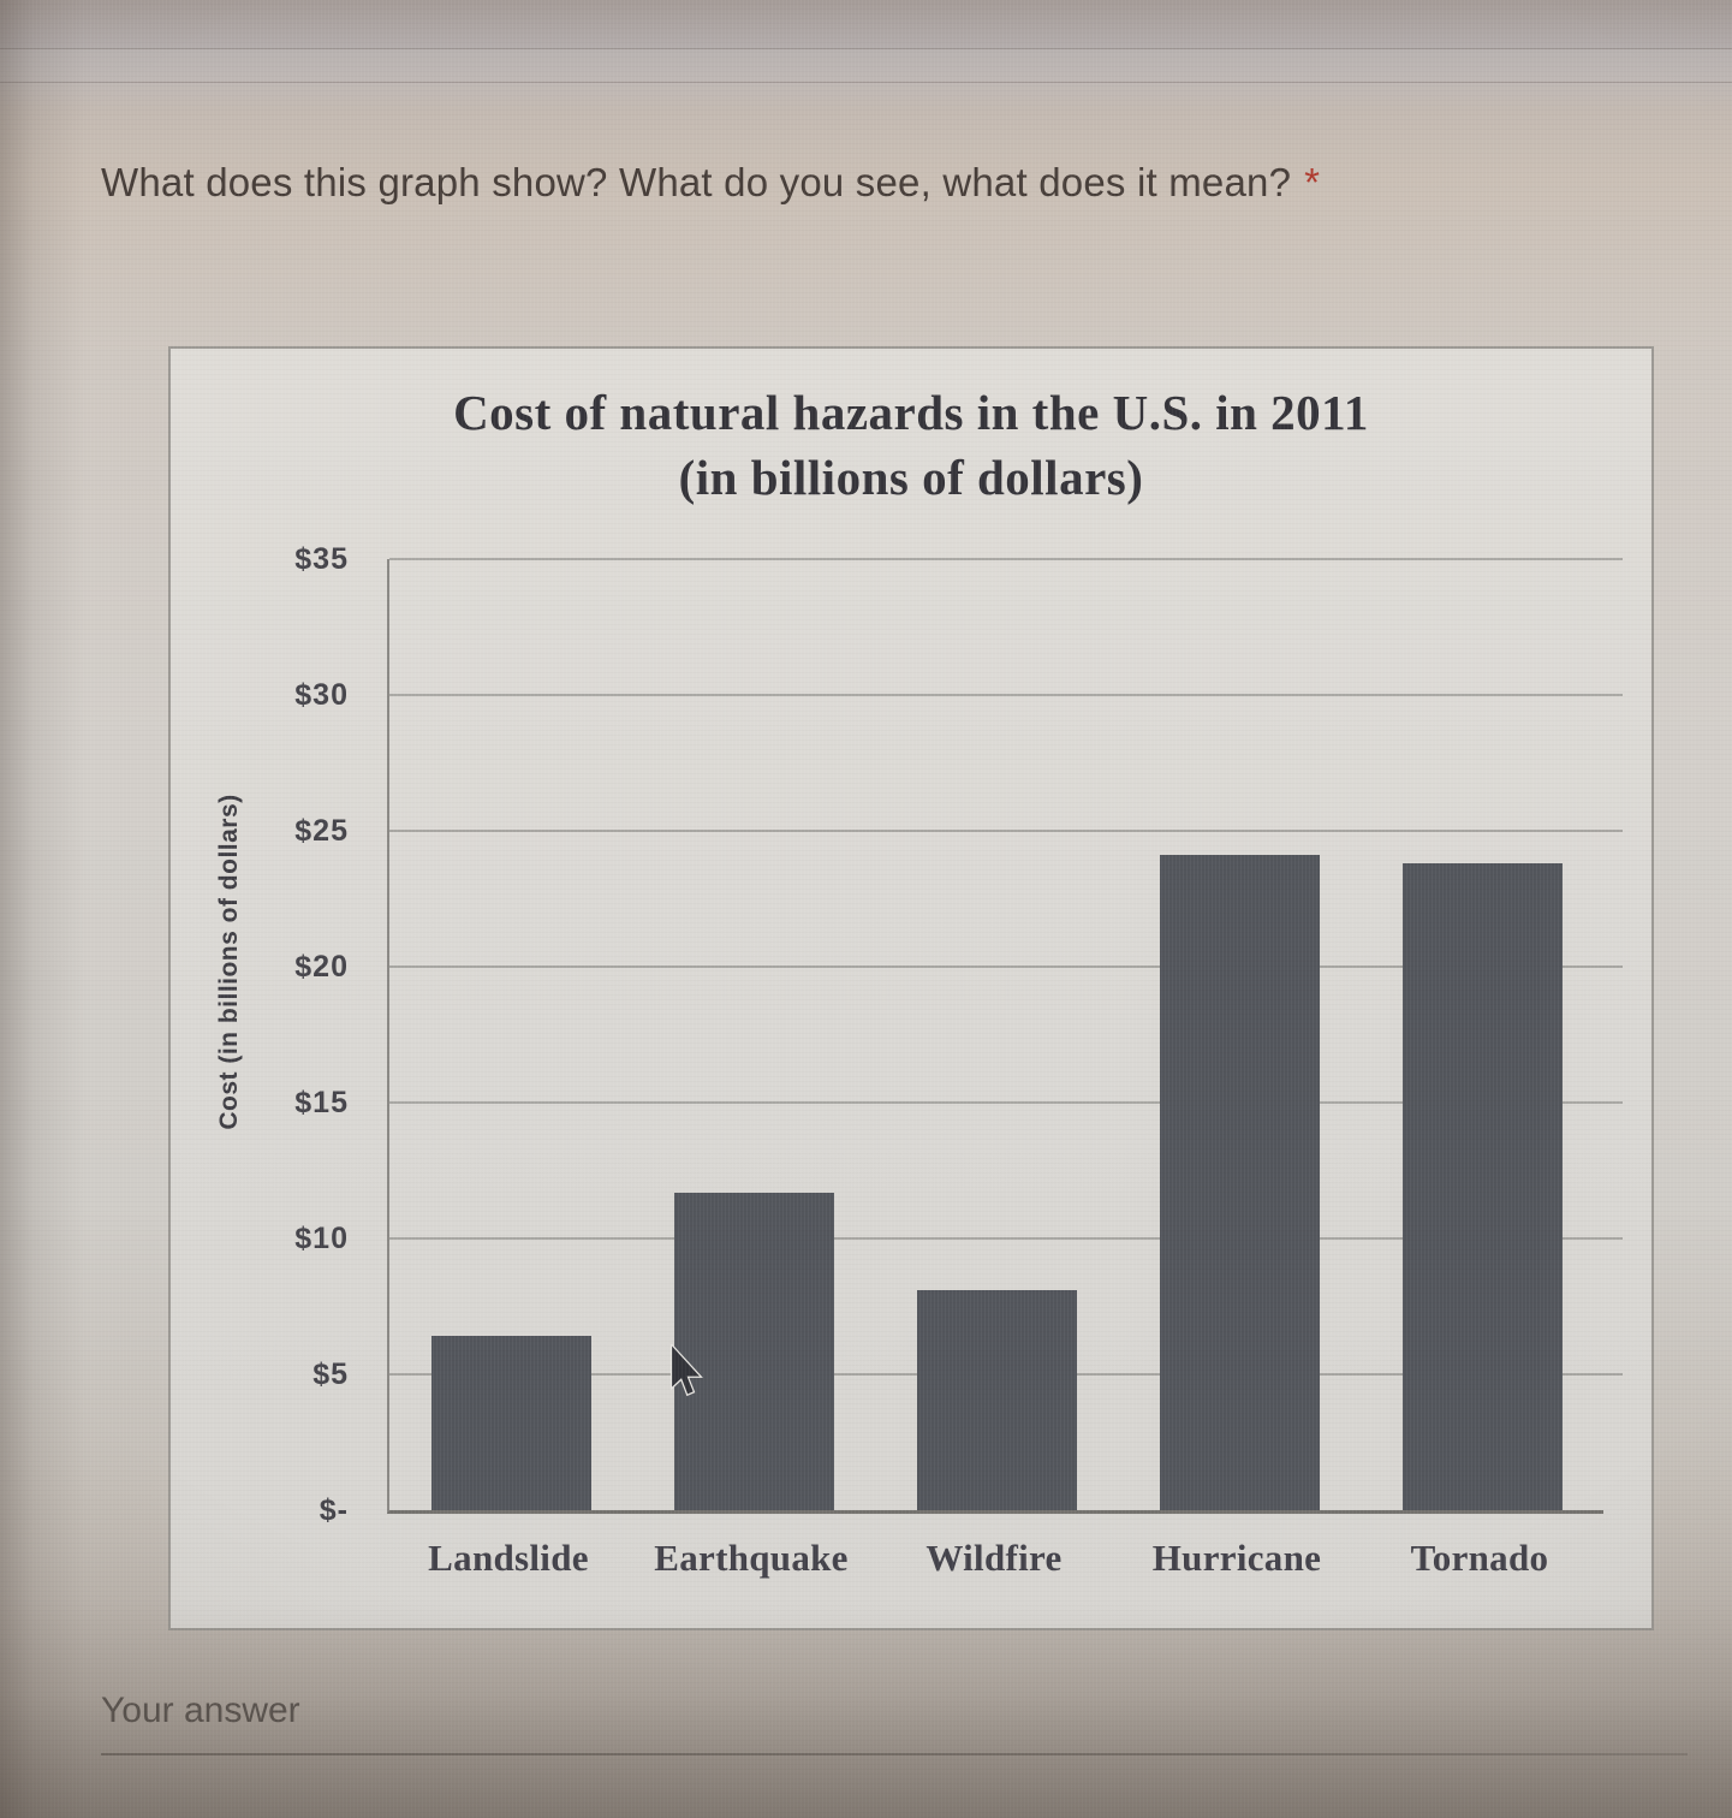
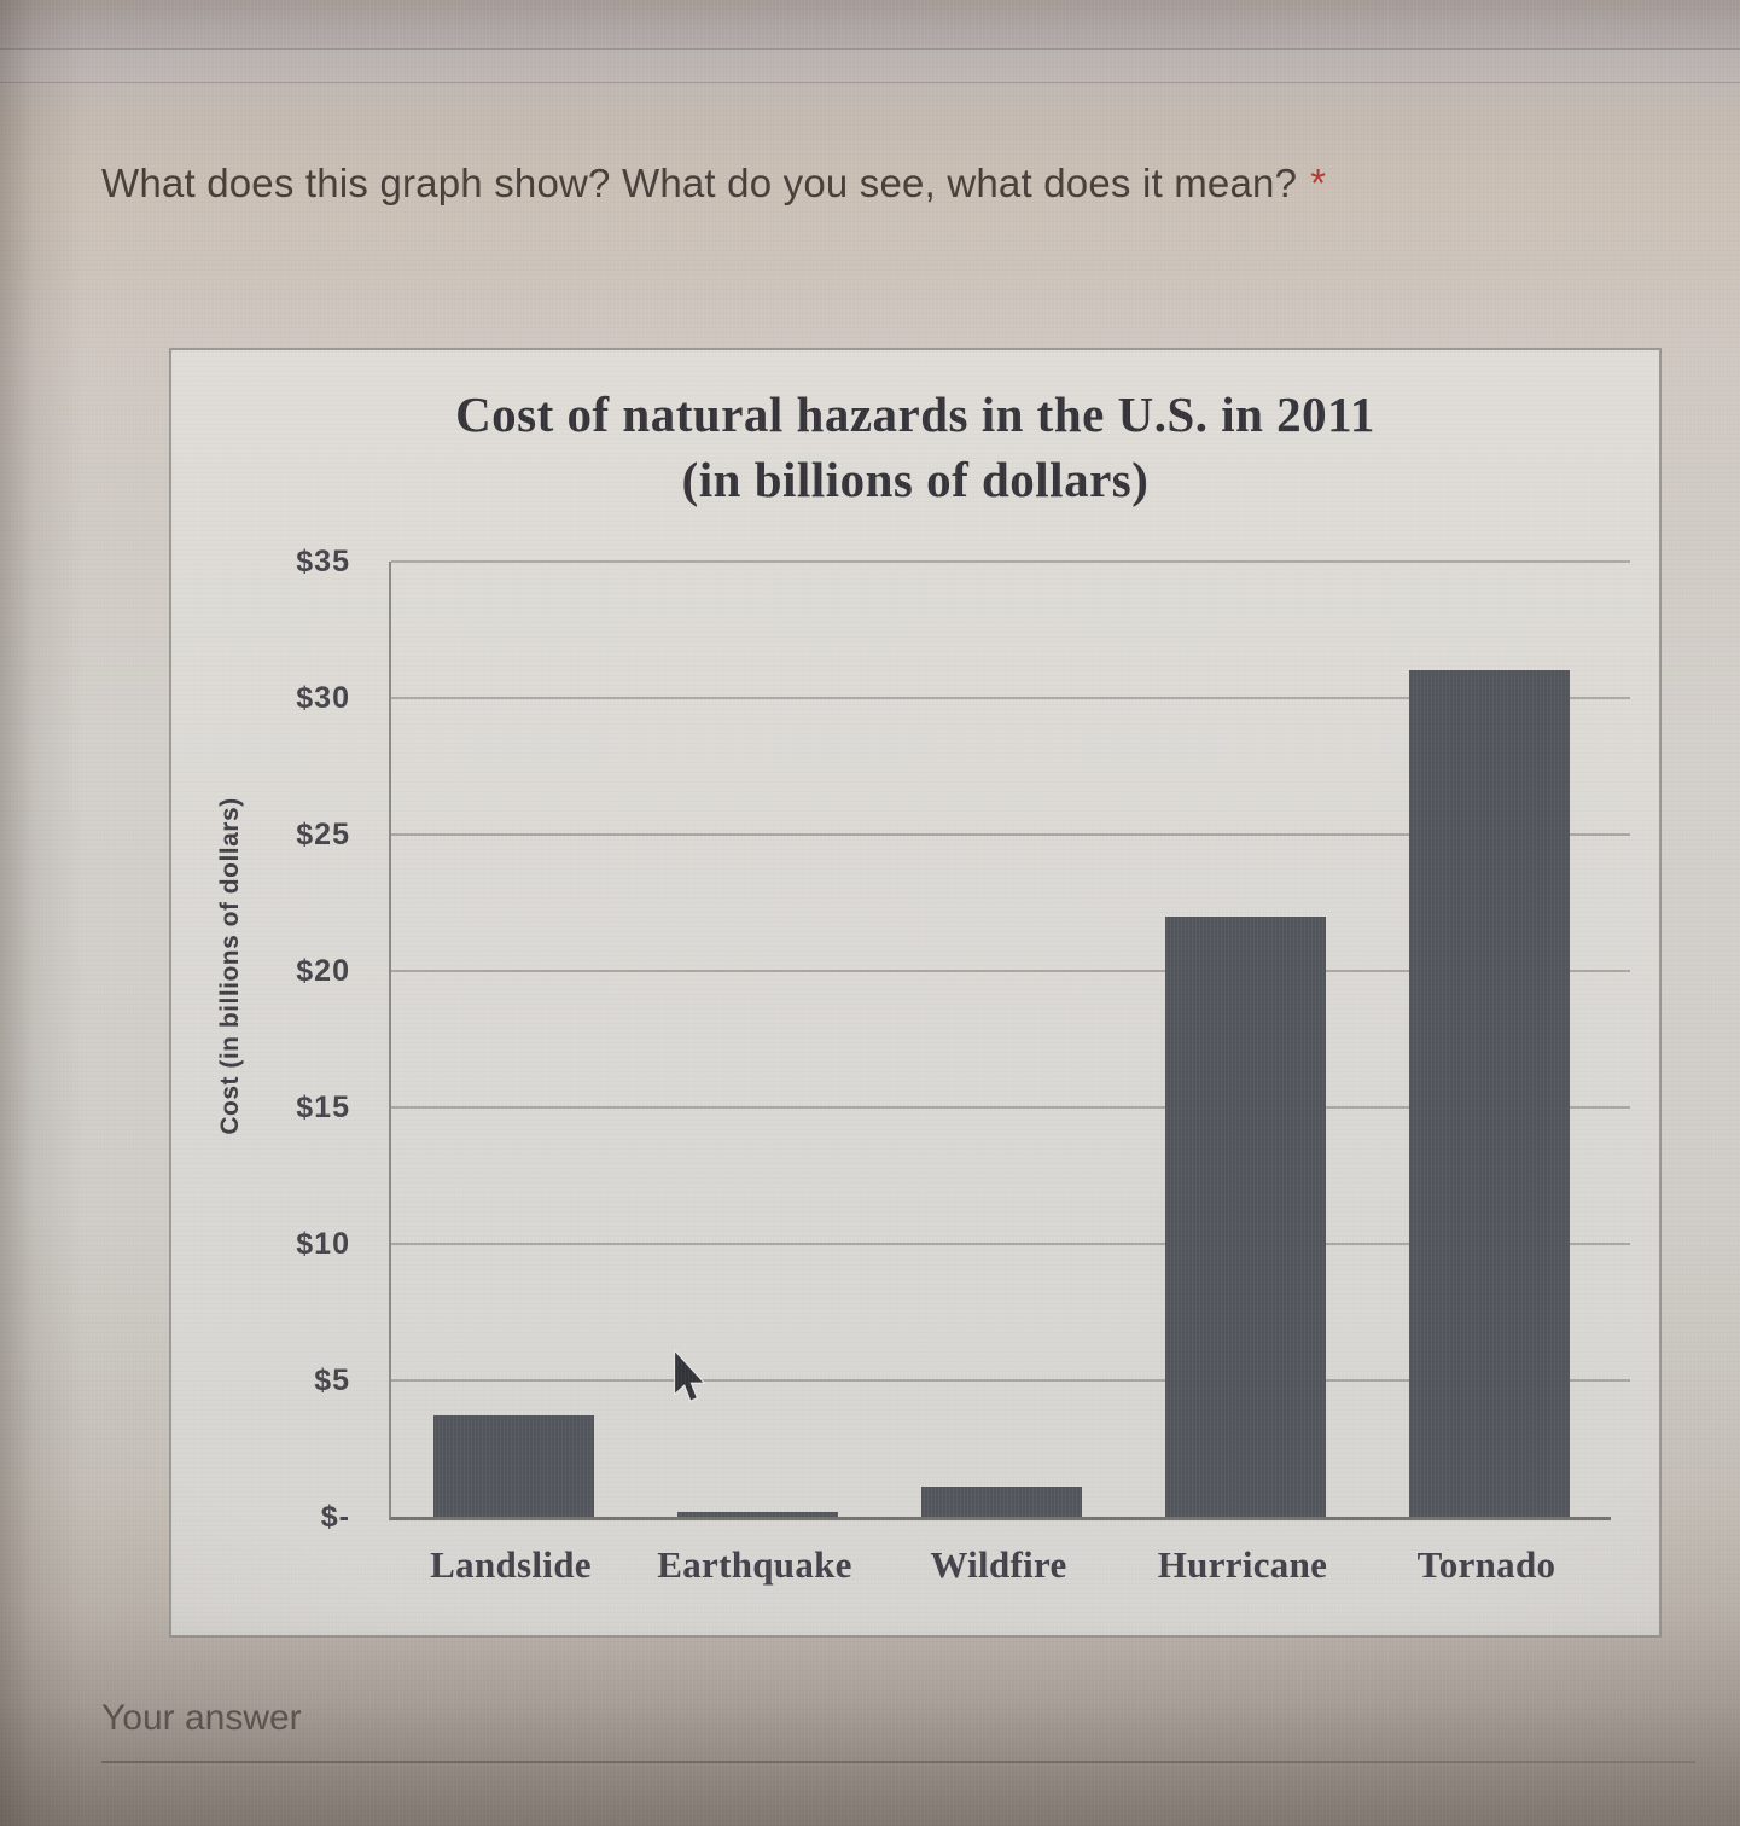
Landslide: $6.4 -> $3.7
Earthquake: $11.7 -> $0.2
Wildfire: $8.1 -> $1.1
Hurricane: $24.1 -> $22.0
Tornado: $23.8 -> $31.0
